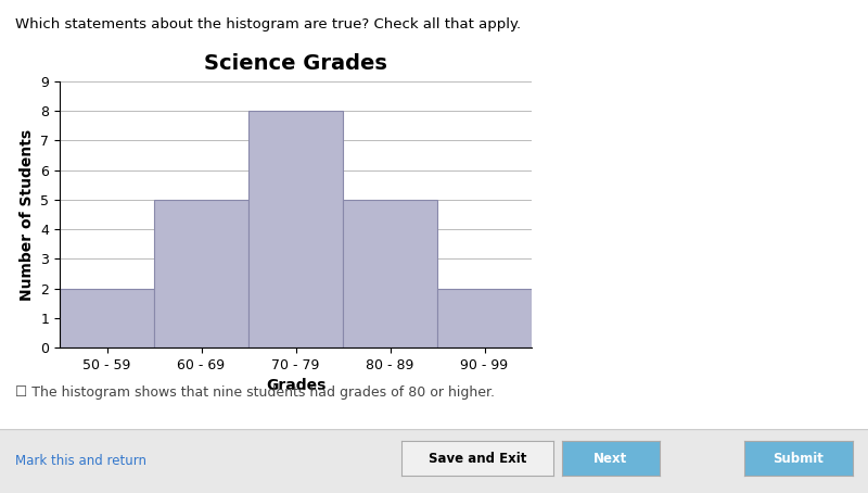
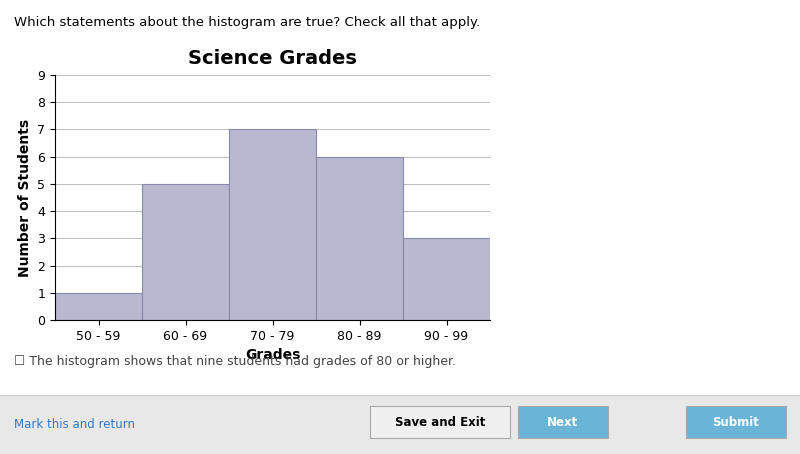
50 - 59: 2 -> 1
70 - 79: 8 -> 7
80 - 89: 5 -> 6
90 - 99: 2 -> 3
